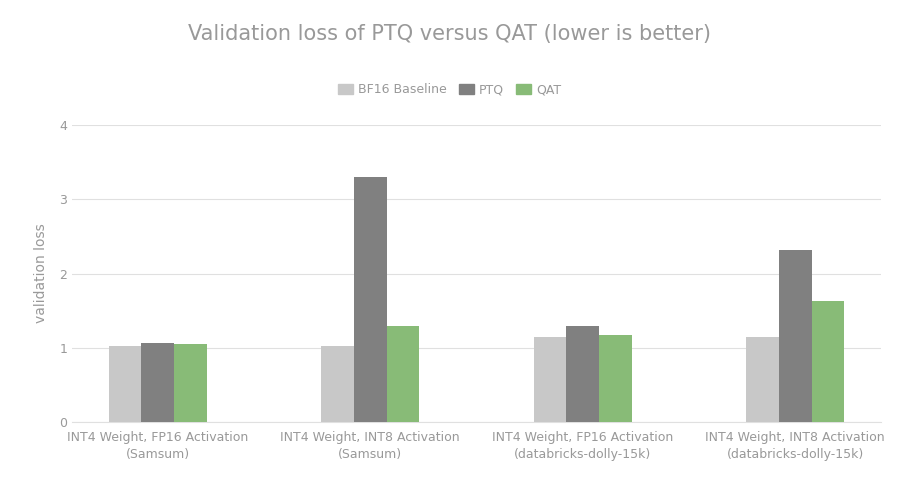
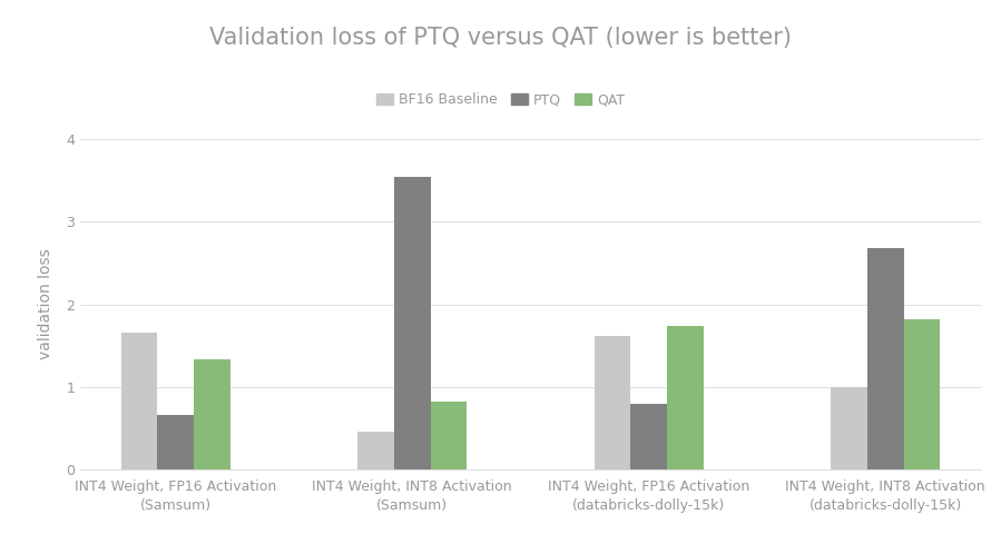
BF16 Baseline/INT4 Weight, FP16 Activation (Samsum): 1.03 -> 1.66
PTQ/INT4 Weight, FP16 Activation (Samsum): 1.07 -> 0.66
QAT/INT4 Weight, FP16 Activation (Samsum): 1.05 -> 1.34
BF16 Baseline/INT4 Weight, INT8 Activation (Samsum): 1.03 -> 0.46
PTQ/INT4 Weight, INT8 Activation (Samsum): 3.30 -> 3.54
QAT/INT4 Weight, INT8 Activation (Samsum): 1.30 -> 0.82
BF16 Baseline/INT4 Weight, FP16 Activation (databricks-dolly-15k): 1.15 -> 1.62
PTQ/INT4 Weight, FP16 Activation (databricks-dolly-15k): 1.30 -> 0.80
QAT/INT4 Weight, FP16 Activation (databricks-dolly-15k): 1.18 -> 1.74
BF16 Baseline/INT4 Weight, INT8 Activation (databricks-dolly-15k): 1.15 -> 1.00
PTQ/INT4 Weight, INT8 Activation (databricks-dolly-15k): 2.32 -> 2.68
QAT/INT4 Weight, INT8 Activation (databricks-dolly-15k): 1.63 -> 1.82
